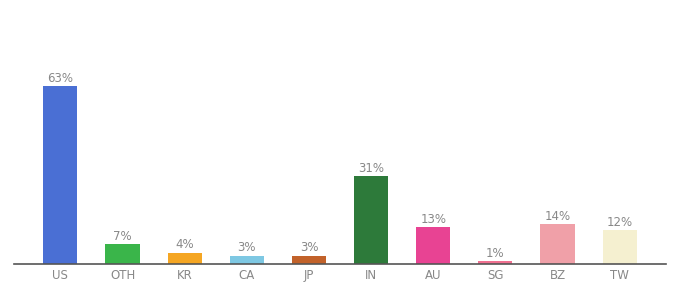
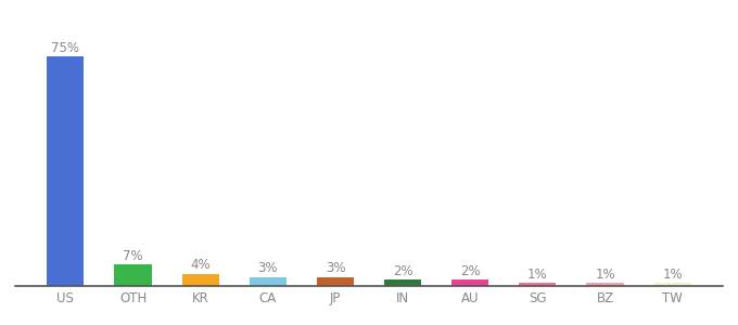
US: 63% -> 75%
IN: 31% -> 2%
AU: 13% -> 2%
BZ: 14% -> 1%
TW: 12% -> 1%
